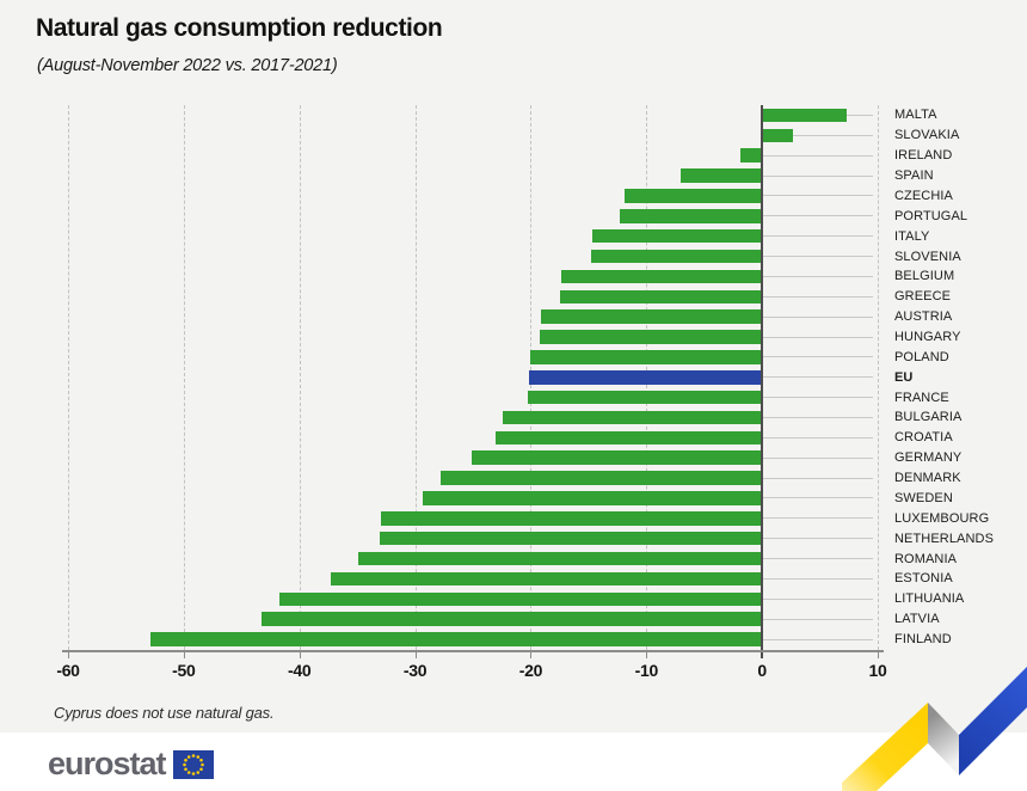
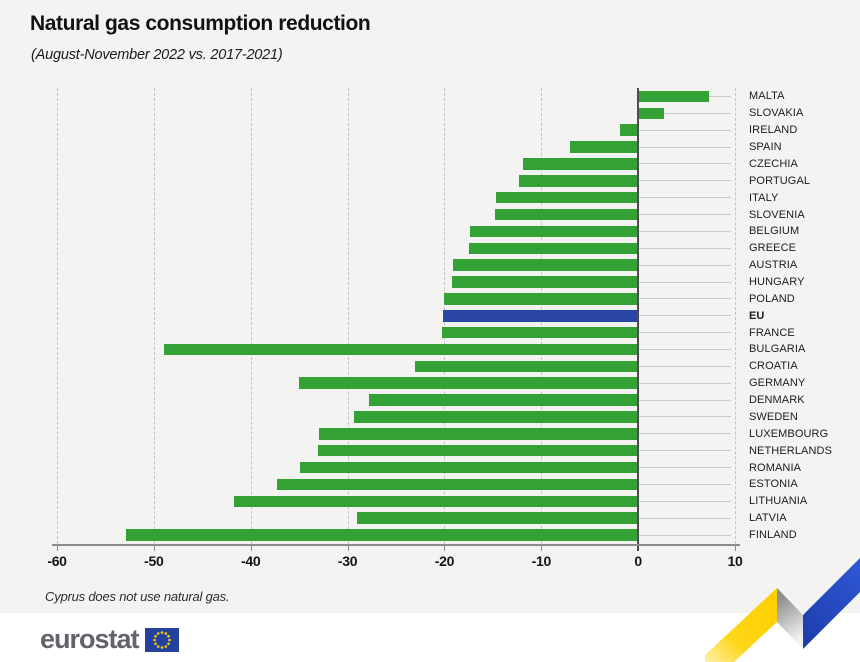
BULGARIA: -22 -> -49
GERMANY: -25 -> -35
LATVIA: -43 -> -29
